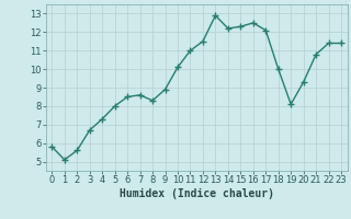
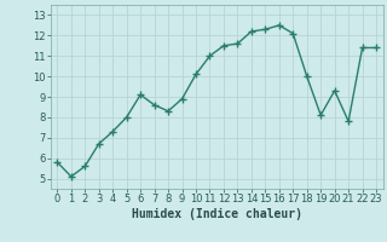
6: 8.5 -> 9.1
13: 12.9 -> 11.6
21: 10.8 -> 7.8
